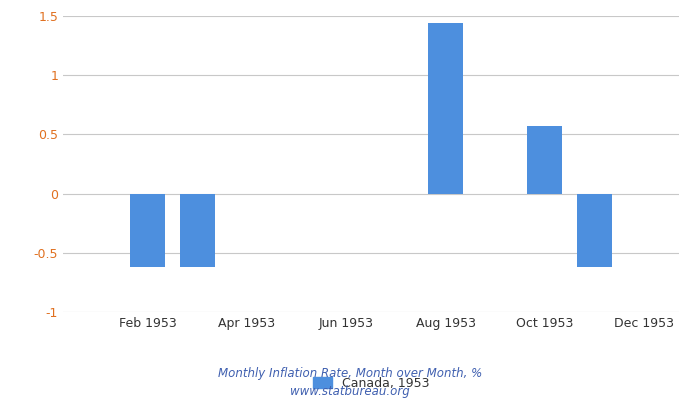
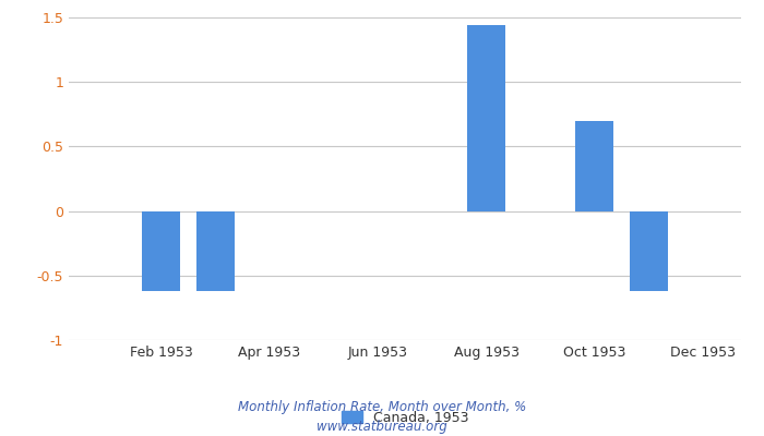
Oct 1953: 0.57 -> 0.70
